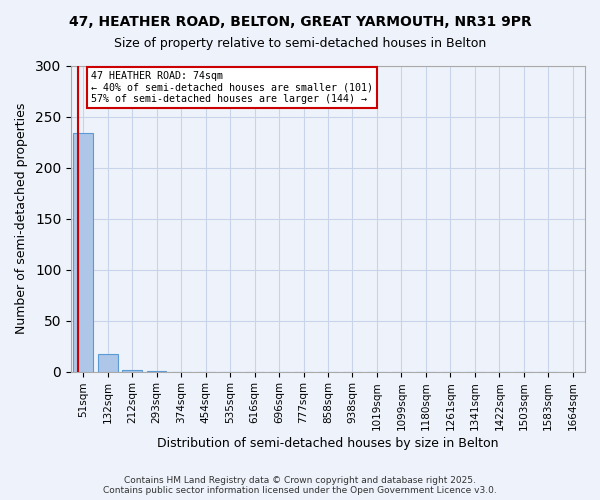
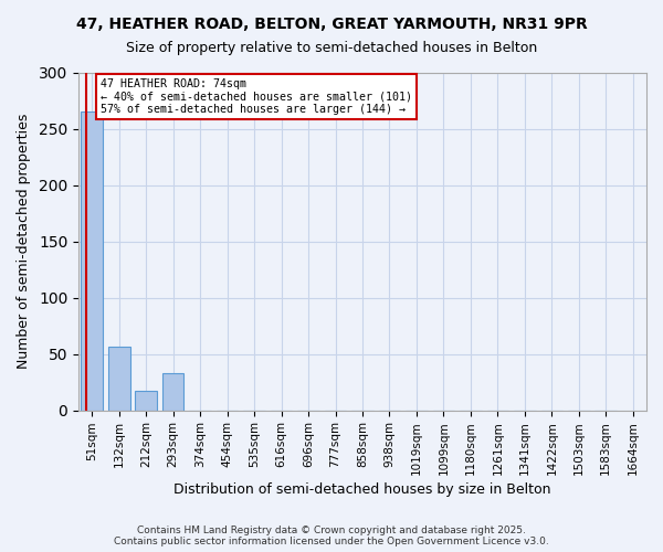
51sqm: 234 -> 265
132sqm: 17 -> 56
212sqm: 2 -> 17
293sqm: 1 -> 33
